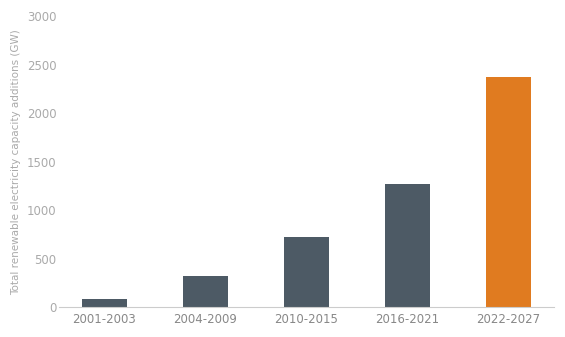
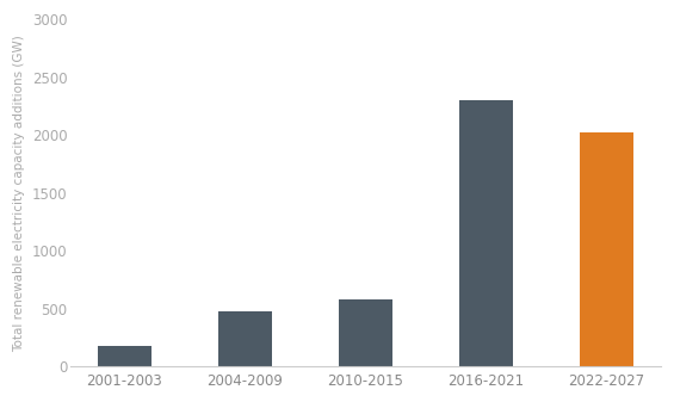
2001-2003: 80 -> 180
2004-2009: 320 -> 480
2010-2015: 720 -> 580
2016-2021: 1270 -> 2300
2022-2027: 2370 -> 2020
